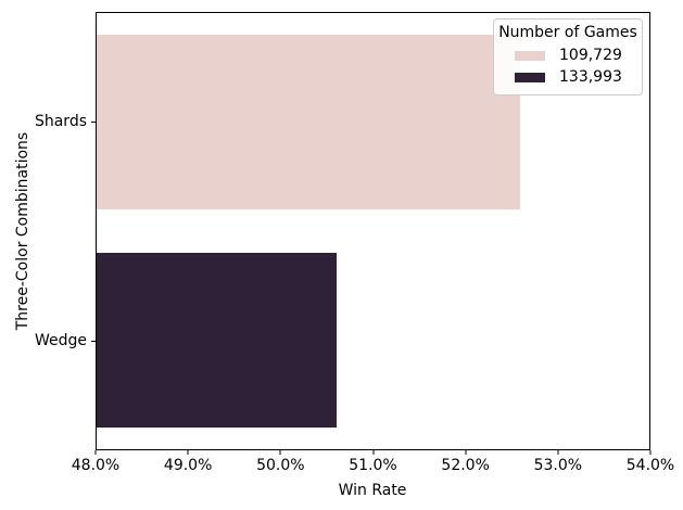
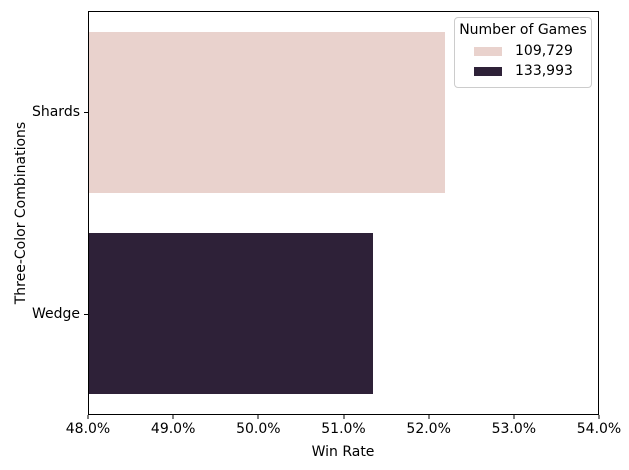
Shards: 52.6% -> 52.2%
Wedge: 50.6% -> 51.4%
